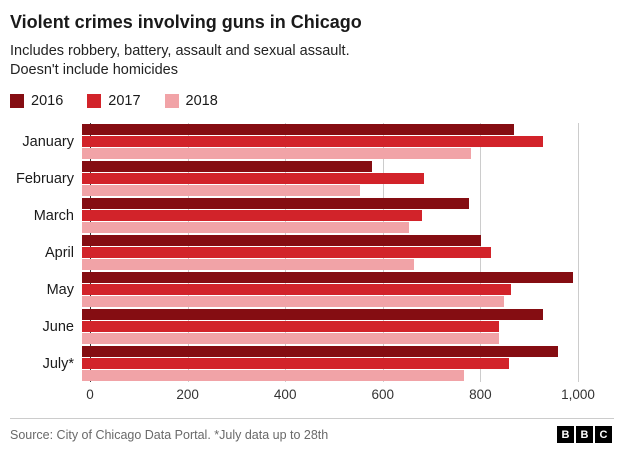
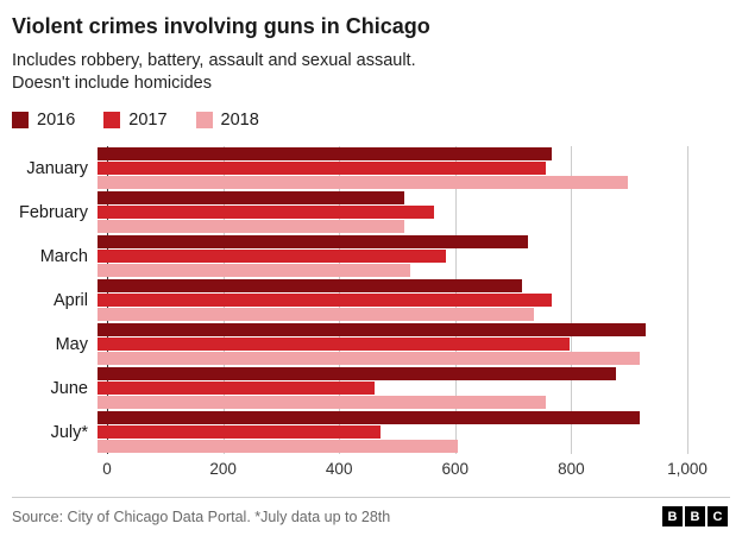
2016/January: 870 -> 770
2017/January: 930 -> 760
2018/January: 780 -> 900
2016/February: 580 -> 520
2017/February: 690 -> 570
2018/February: 560 -> 520
2016/March: 780 -> 730
2017/March: 680 -> 590
2018/March: 660 -> 530
2016/April: 800 -> 720
2017/April: 820 -> 770
2018/April: 670 -> 740
2016/May: 990 -> 930
2017/May: 860 -> 800
2018/May: 850 -> 920
2016/June: 930 -> 880
2017/June: 840 -> 470
2018/June: 840 -> 760
2016/July*: 960 -> 920
2017/July*: 860 -> 480
2018/July*: 770 -> 610
